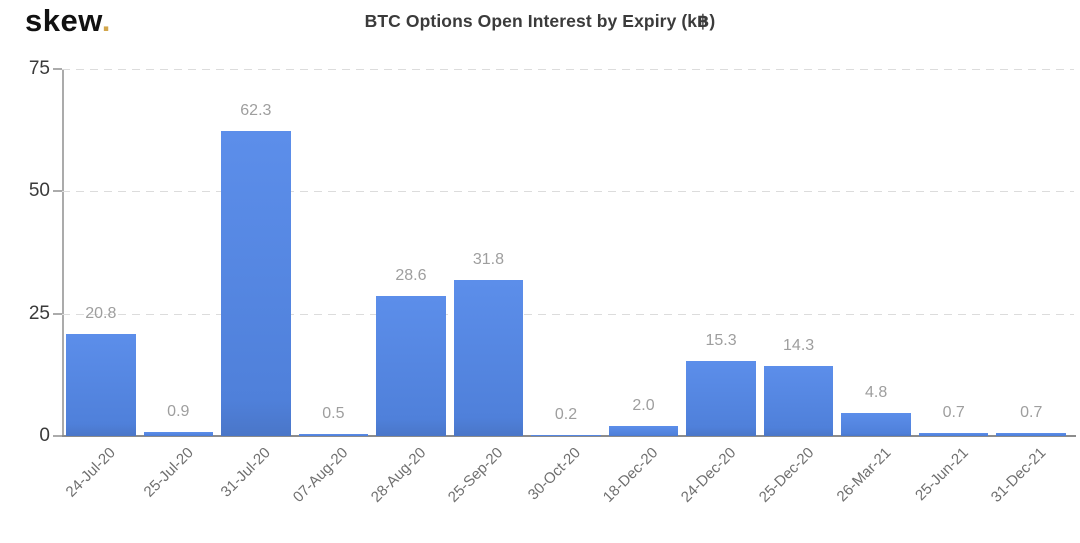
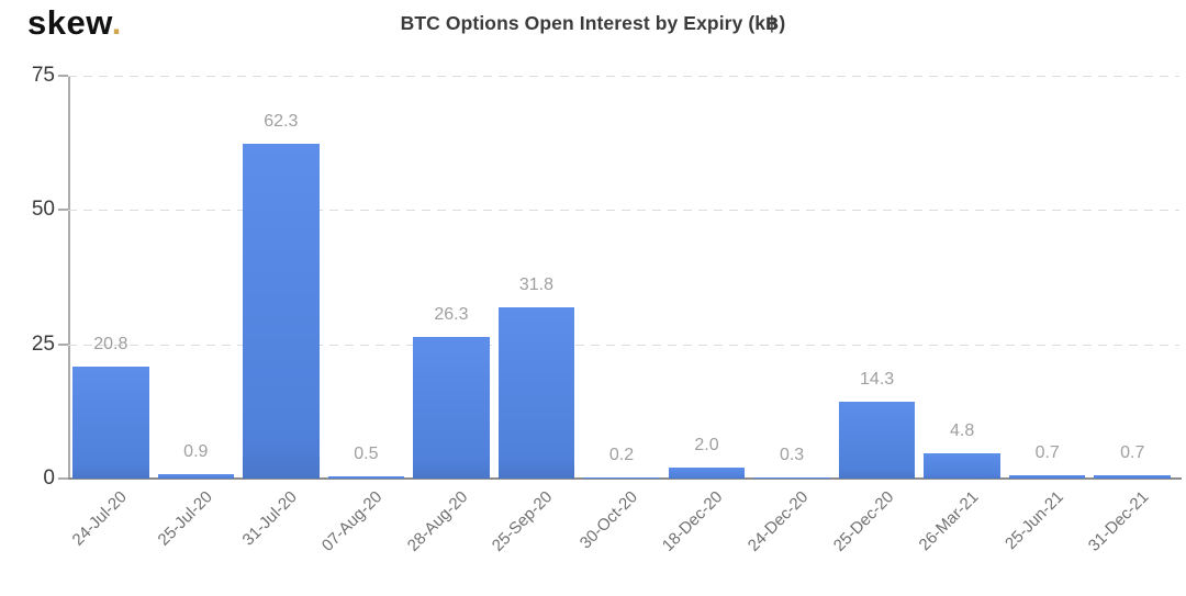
28-Aug-20: 28.6 -> 26.3
24-Dec-20: 15.3 -> 0.3
